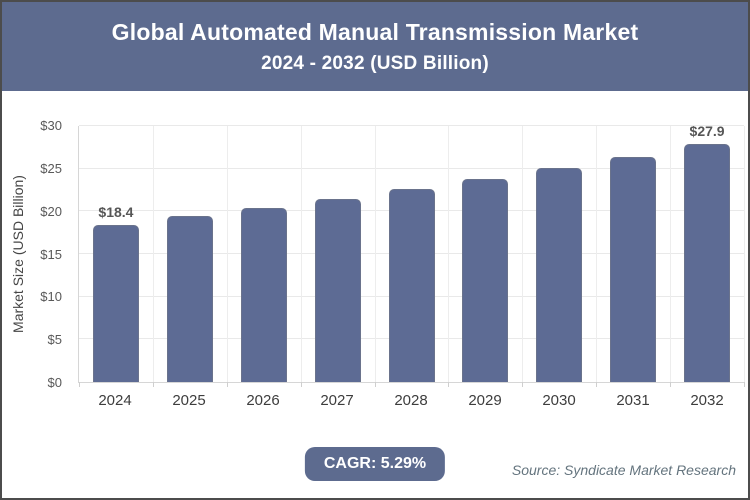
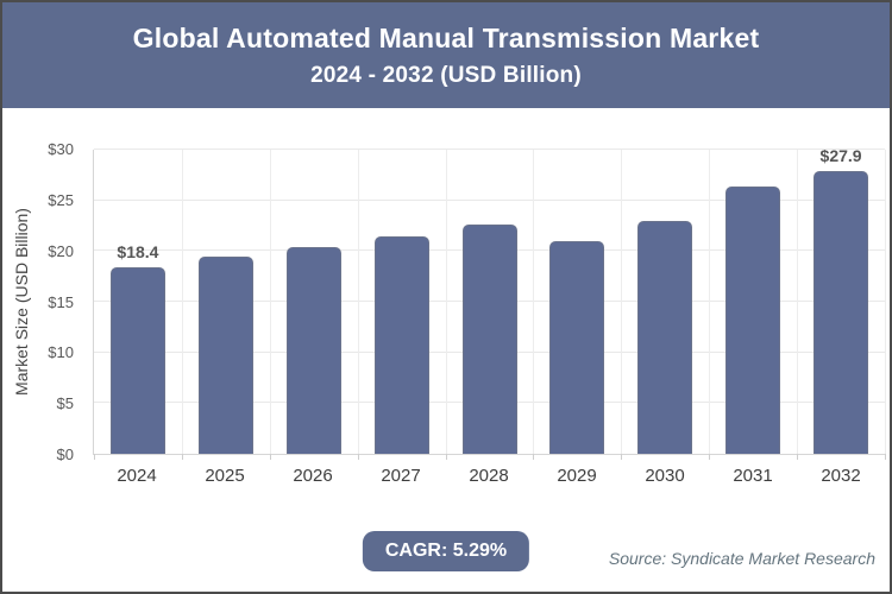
2029: $24 -> $21
2030: $25 -> $23
